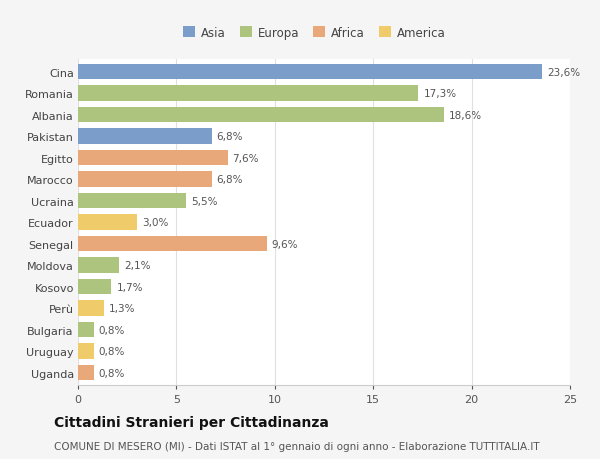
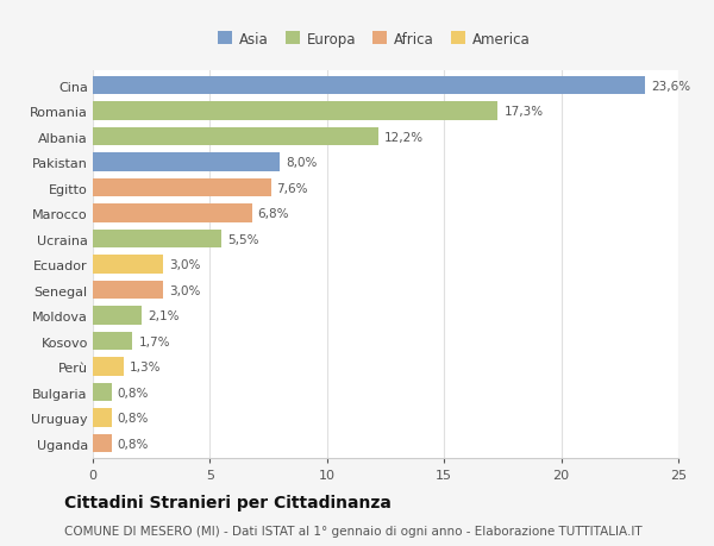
Albania: 18,6% -> 12,2%
Pakistan: 6,8% -> 8,0%
Senegal: 9,6% -> 3,0%
